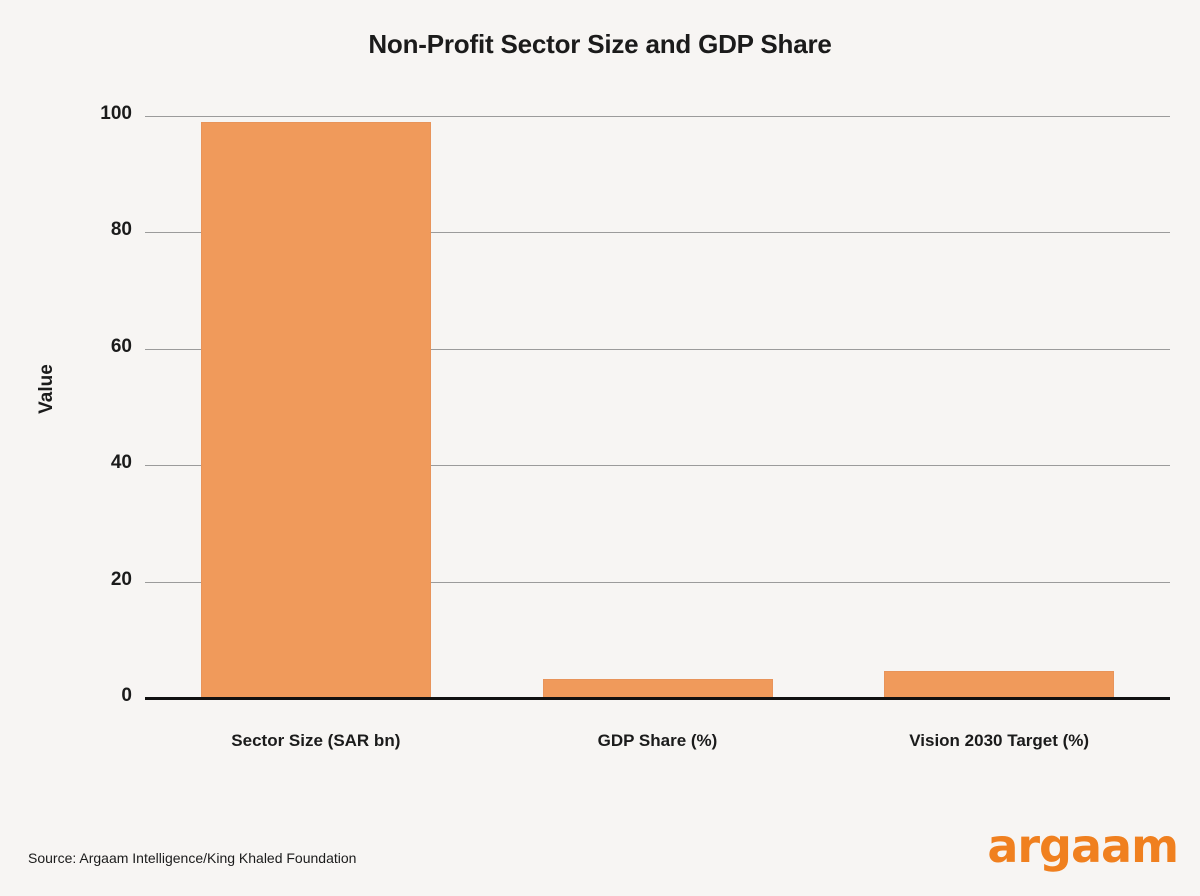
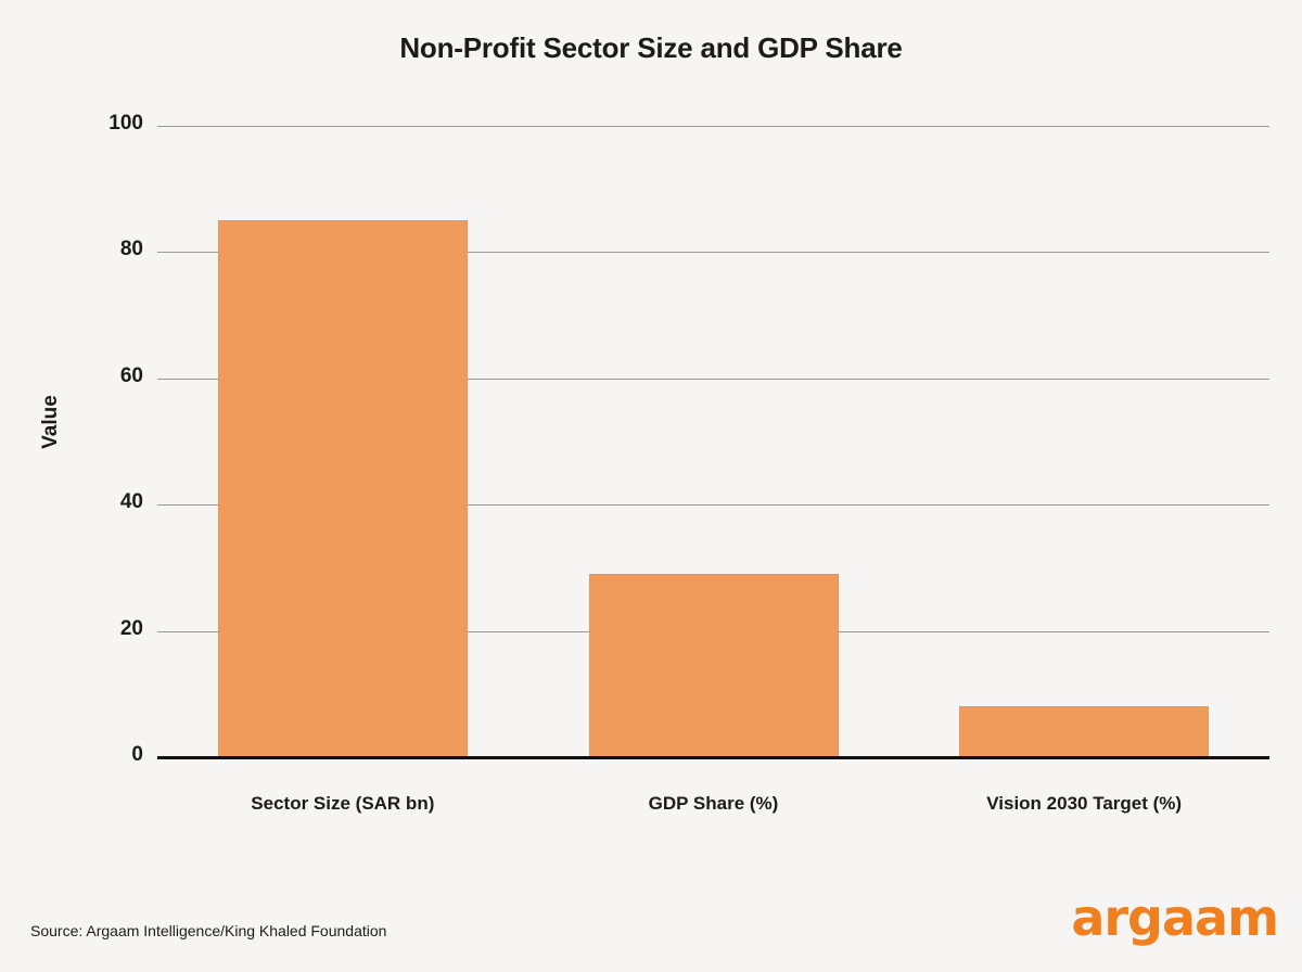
Sector Size (SAR bn): 99 -> 85
GDP Share (%): 3 -> 29
Vision 2030 Target (%): 5 -> 8
